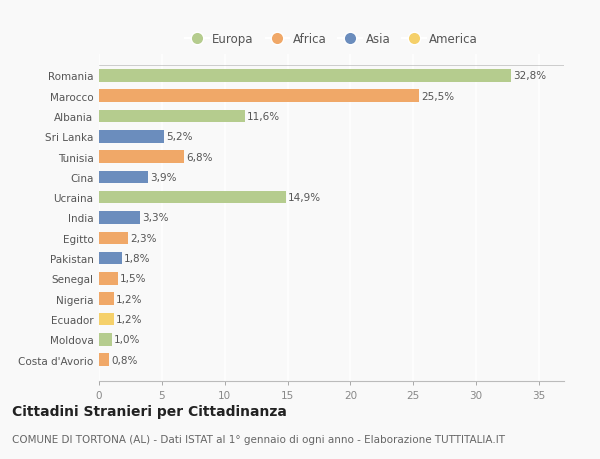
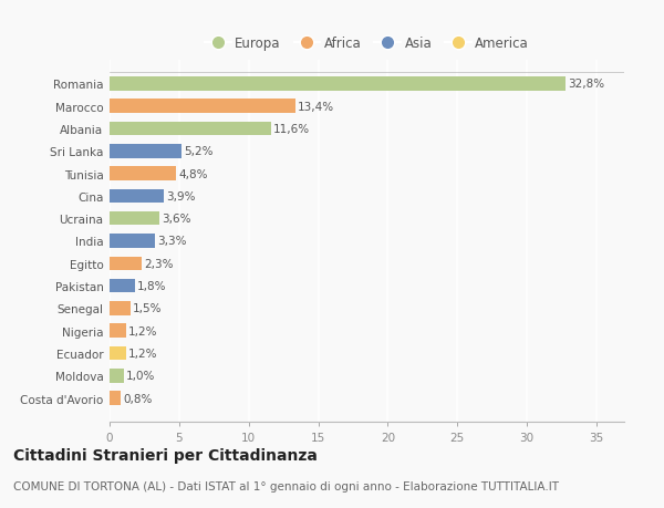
Marocco: 25,5% -> 13,4%
Tunisia: 6,8% -> 4,8%
Ucraina: 14,9% -> 3,6%
